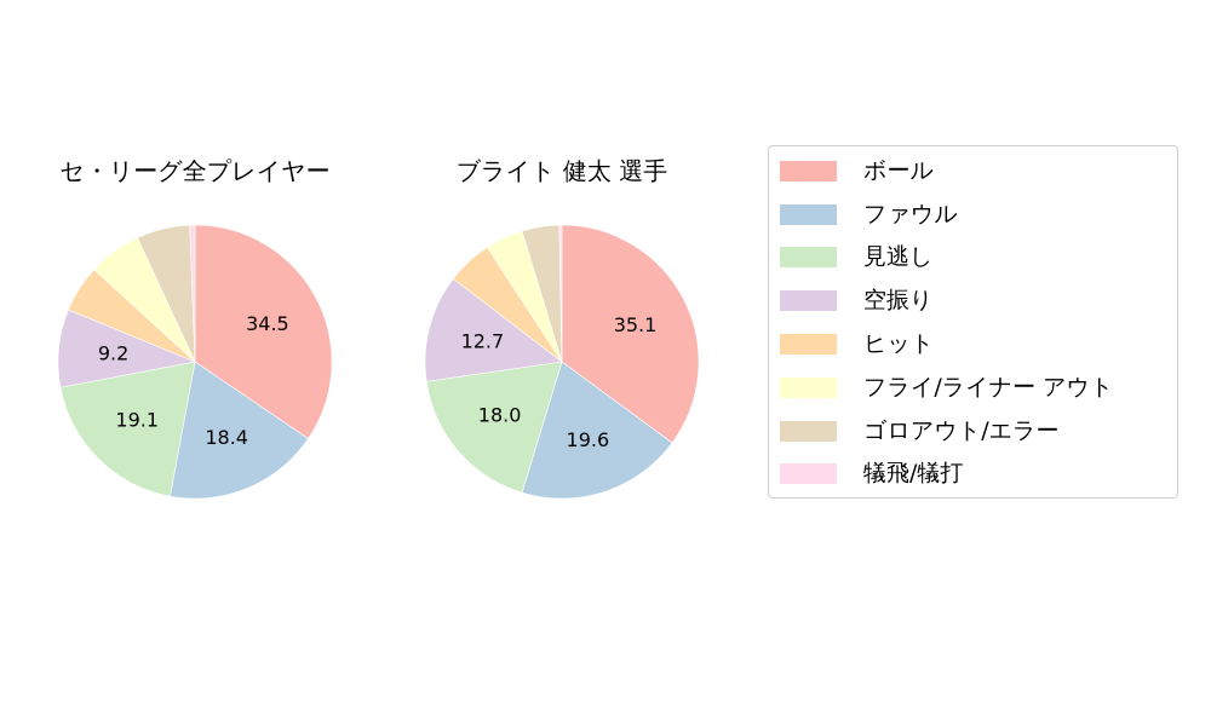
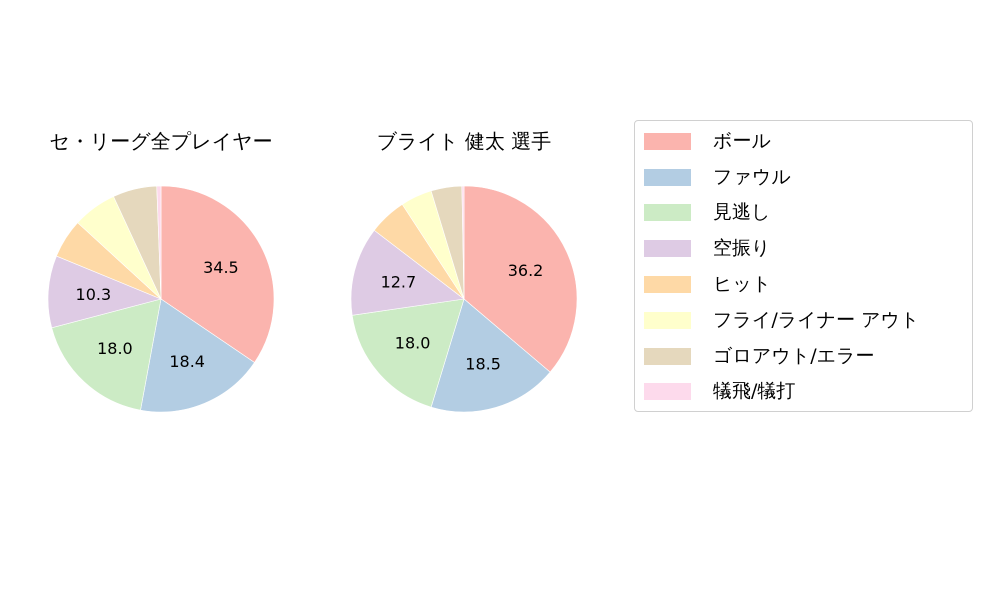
セ・リーグ全プレイヤー/見逃し: 19.1 -> 18.0
セ・リーグ全プレイヤー/空振り: 9.2 -> 10.3
ブライト 健太 選手/ボール: 35.1 -> 36.2
ブライト 健太 選手/ファウル: 19.6 -> 18.5
